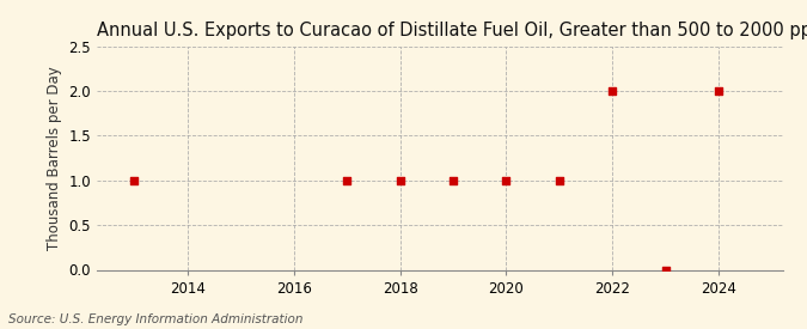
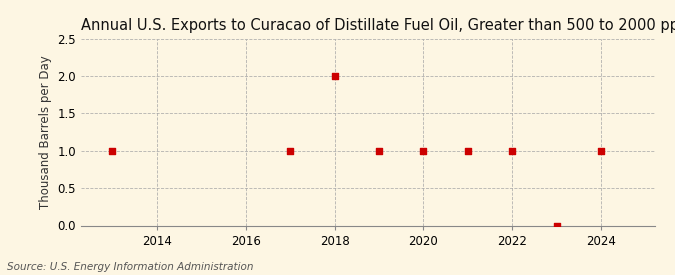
2018: 1 -> 2
2022: 2 -> 1
2024: 2 -> 1
